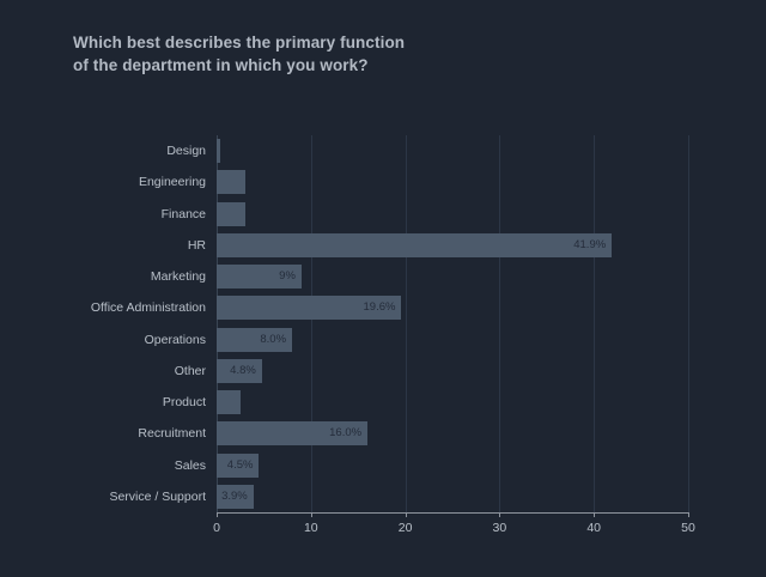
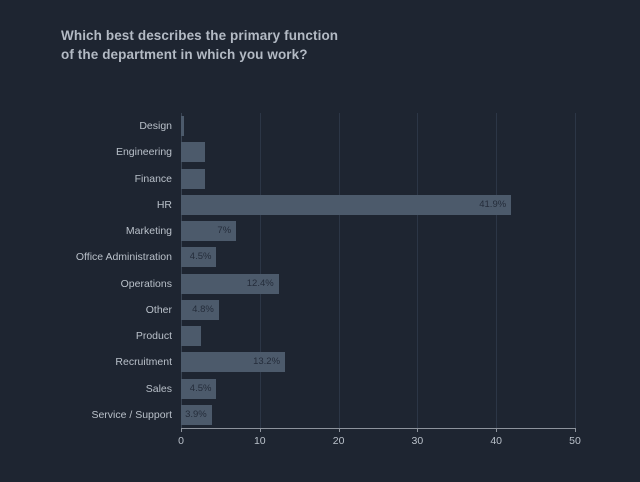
Marketing: 9% -> 7%
Office Administration: 19.6% -> 4.5%
Operations: 8.0% -> 12.4%
Recruitment: 16.0% -> 13.2%
